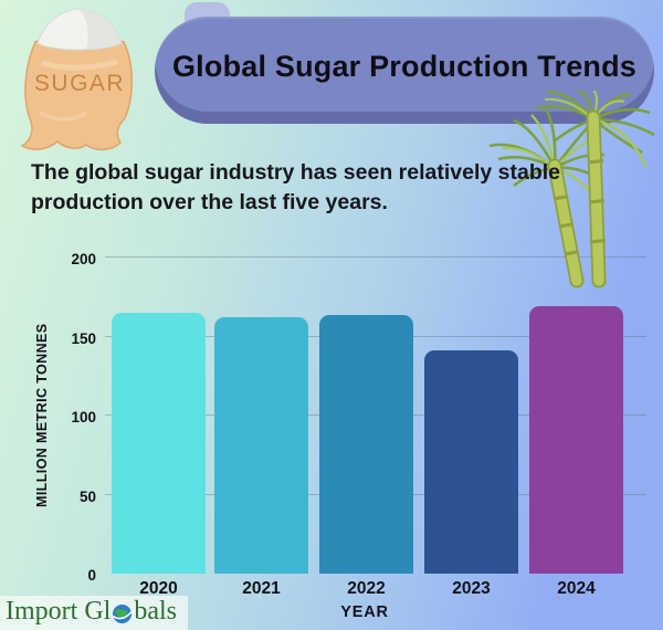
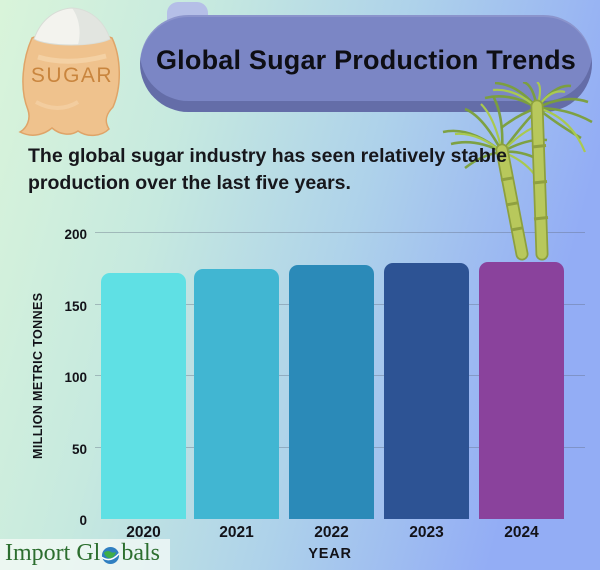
2020: 165 -> 172
2021: 162 -> 175
2022: 164 -> 178
2023: 141 -> 179
2024: 169 -> 180
